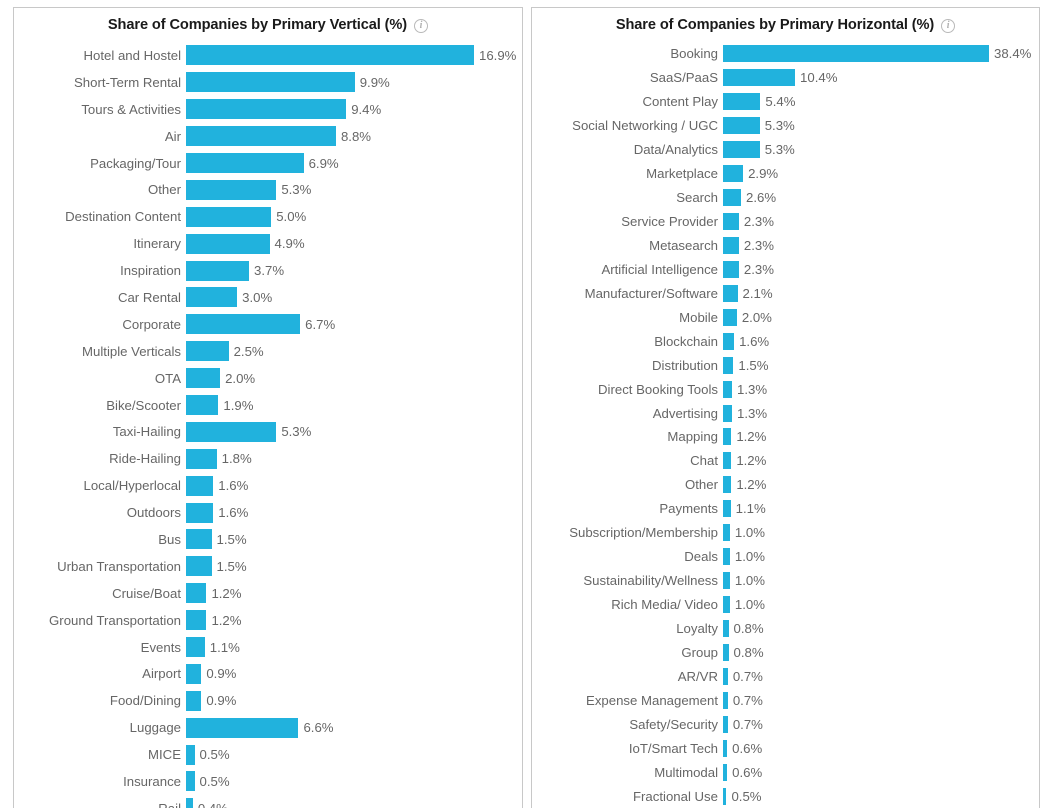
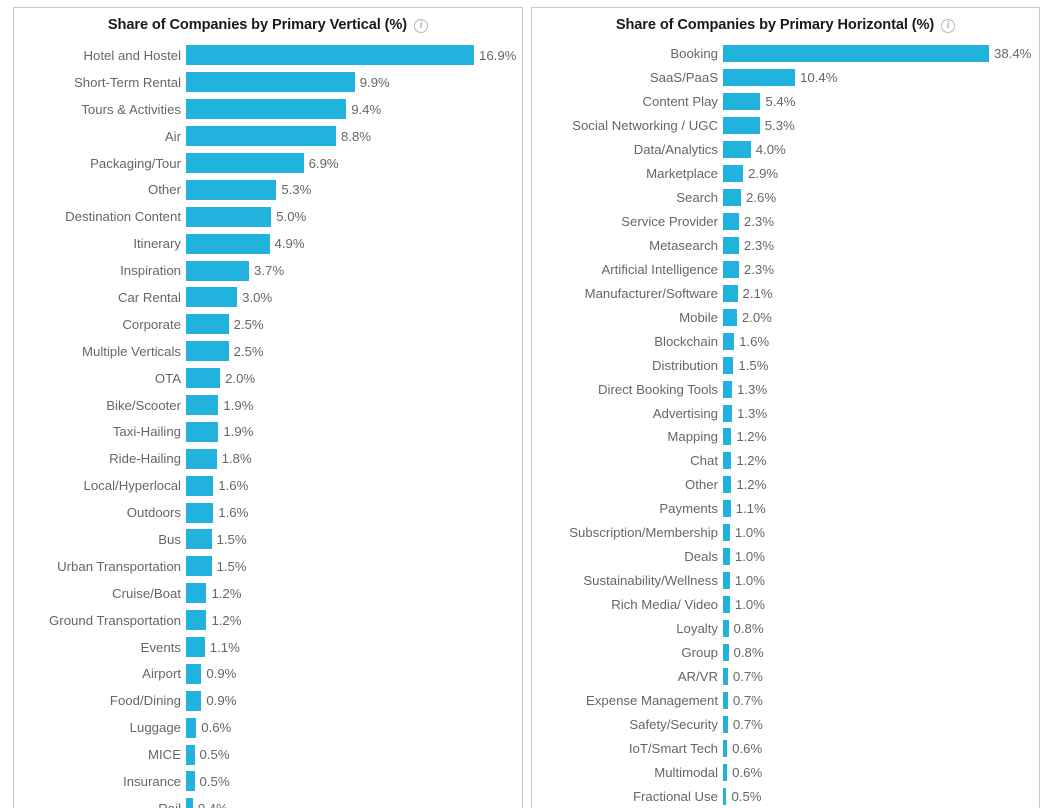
Share of Companies by Primary Vertical (%)/Corporate: 6.7% -> 2.5%
Share of Companies by Primary Vertical (%)/Taxi-Hailing: 5.3% -> 1.9%
Share of Companies by Primary Vertical (%)/Luggage: 6.6% -> 0.6%
Share of Companies by Primary Horizontal (%)/Data/Analytics: 5.3% -> 4.0%
